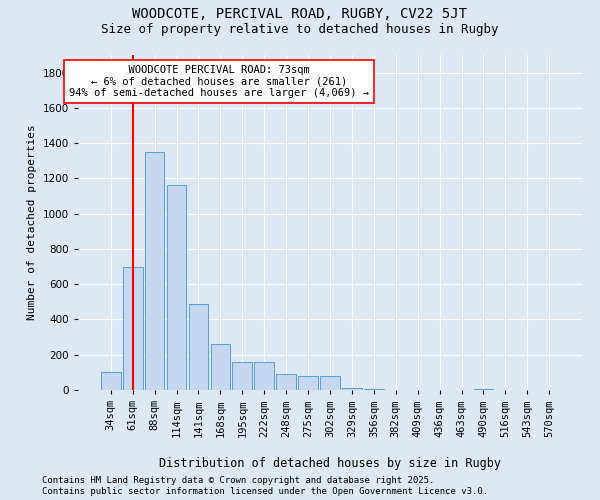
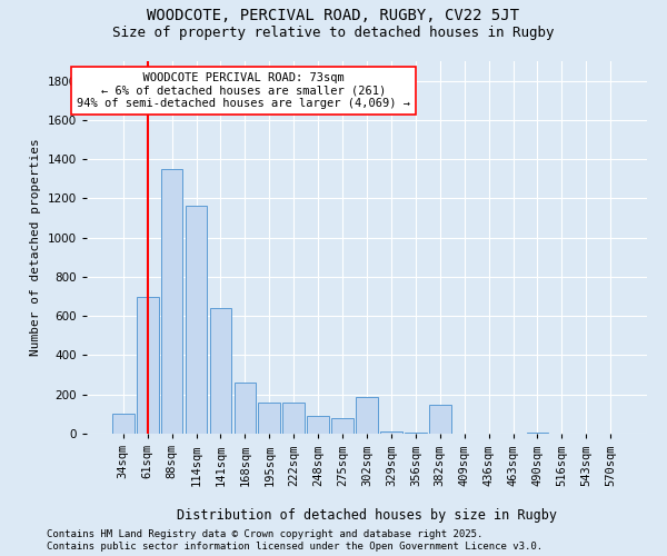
141sqm: 490 -> 640
302sqm: 80 -> 190
382sqm: 0 -> 150
